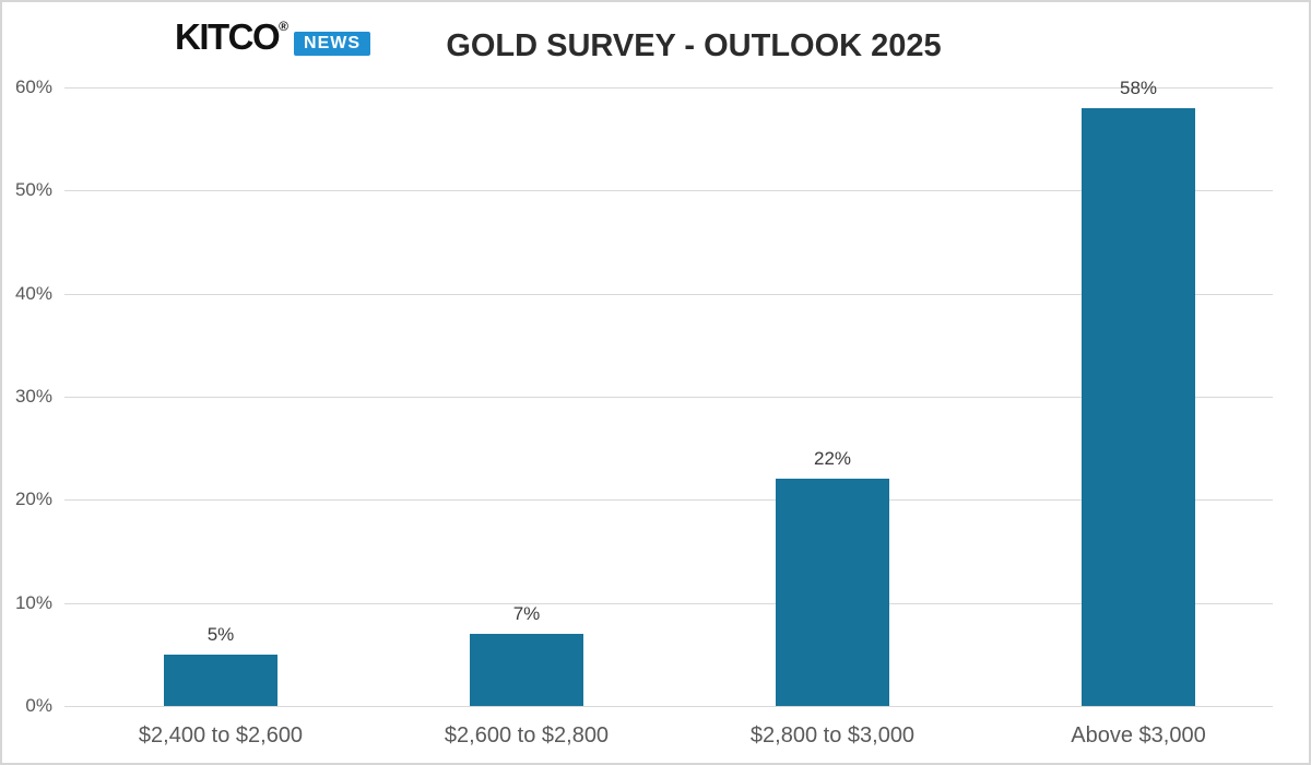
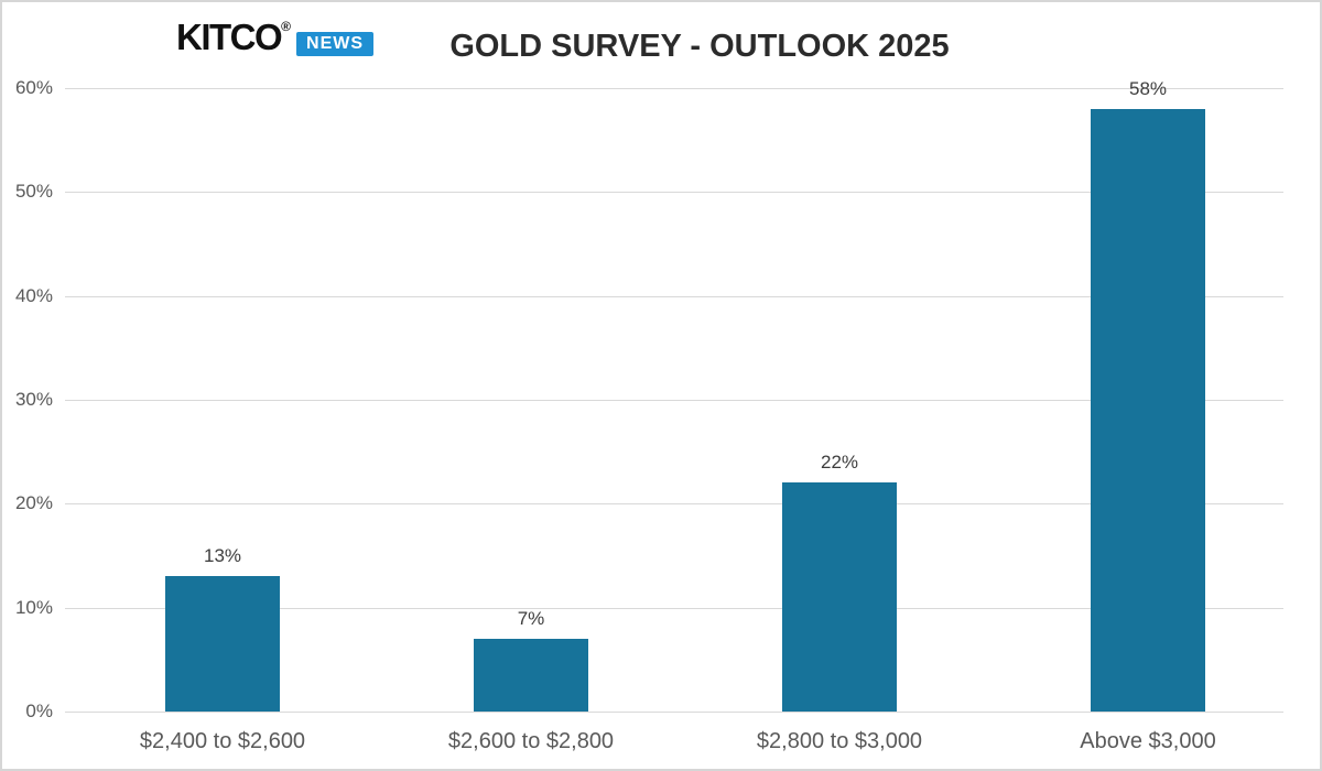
$2,400 to $2,600: 5% -> 13%
